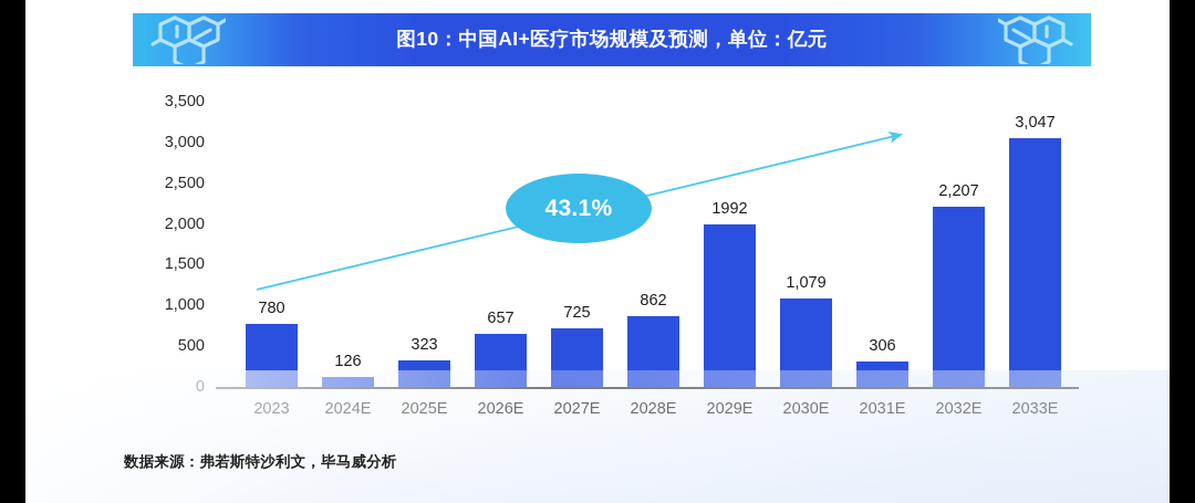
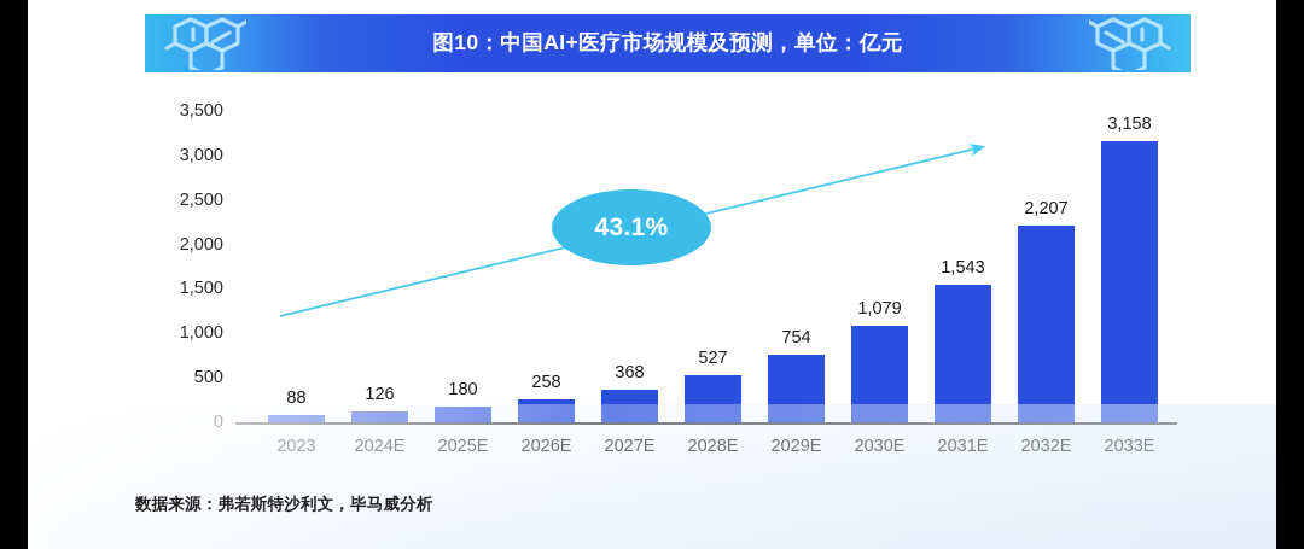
2023: 780 -> 88
2025E: 323 -> 180
2026E: 657 -> 258
2027E: 725 -> 368
2028E: 862 -> 527
2029E: 1992 -> 754
2031E: 306 -> 1,543
2033E: 3,047 -> 3,158
